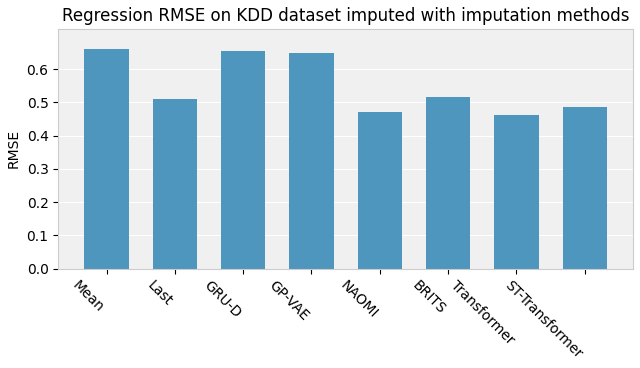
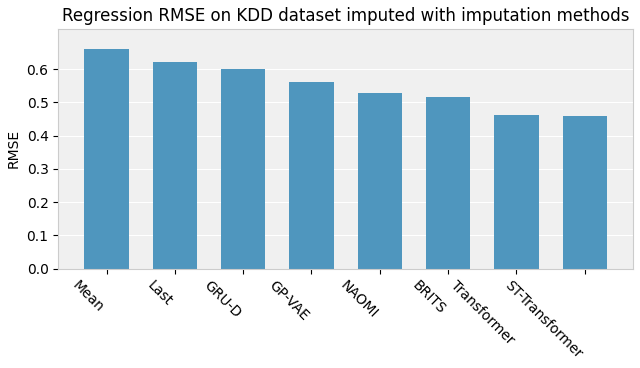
Last: 0.510 -> 0.622
GRU-D: 0.655 -> 0.600
GP-VAE: 0.650 -> 0.562
NAOMI: 0.470 -> 0.528
ST-Transformer: 0.485 -> 0.458
